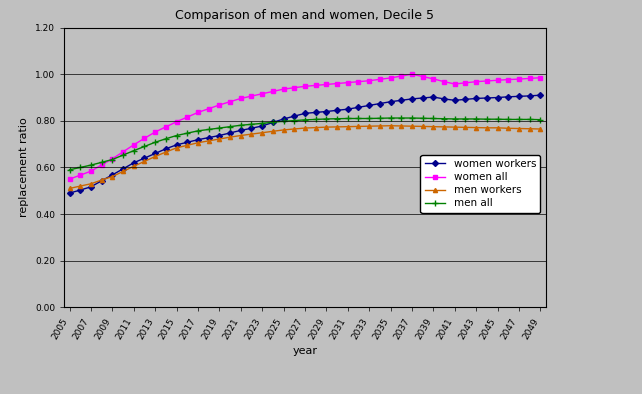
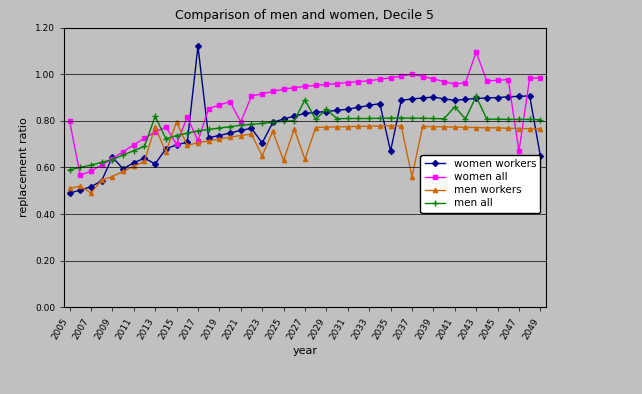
women all/2005: 0.550 -> 0.800
men workers/2007: 0.530 -> 0.490
women workers/2009: 0.568 -> 0.645
women workers/2013: 0.660 -> 0.615
men workers/2013: 0.647 -> 0.775
men all/2013: 0.708 -> 0.820
women all/2015: 0.796 -> 0.700
men workers/2015: 0.684 -> 0.795
women workers/2017: 0.719 -> 1.120
women all/2017: 0.836 -> 0.715
women all/2021: 0.896 -> 0.795
women workers/2023: 0.778 -> 0.705
men workers/2023: 0.749 -> 0.650
men workers/2025: 0.761 -> 0.630
men workers/2027: 0.769 -> 0.635
men all/2027: 0.804 -> 0.890
men all/2029: 0.808 -> 0.850
women workers/2035: 0.882 -> 0.670
men workers/2037: 0.777 -> 0.560
men all/2041: 0.808 -> 0.860
women all/2043: 0.968 -> 1.095
men all/2043: 0.808 -> 0.905
women all/2047: 0.979 -> 0.670
women workers/2049: 0.910 -> 0.650
